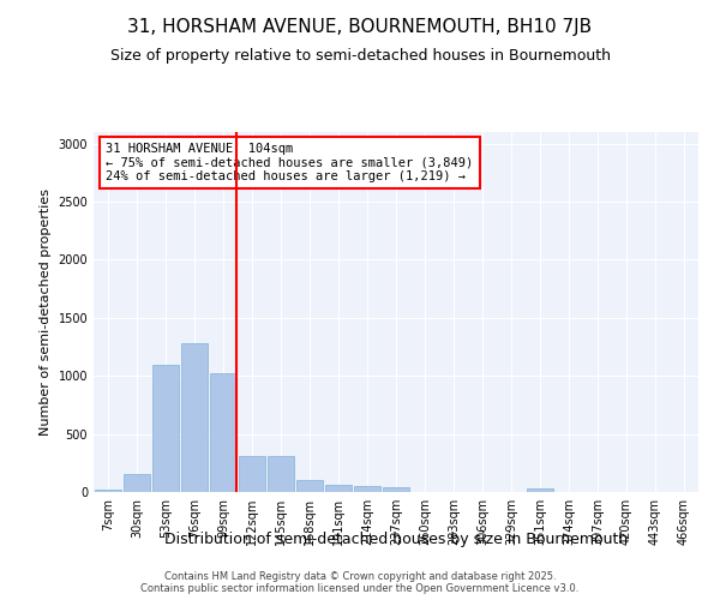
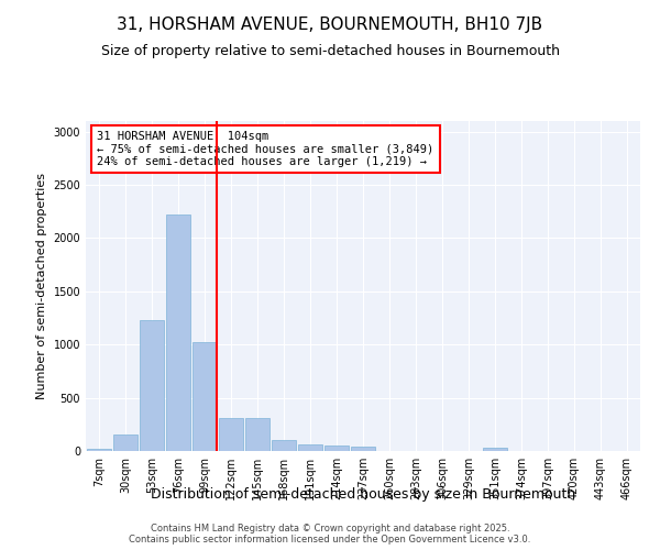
53sqm: 1100 -> 1230
76sqm: 1280 -> 2220
